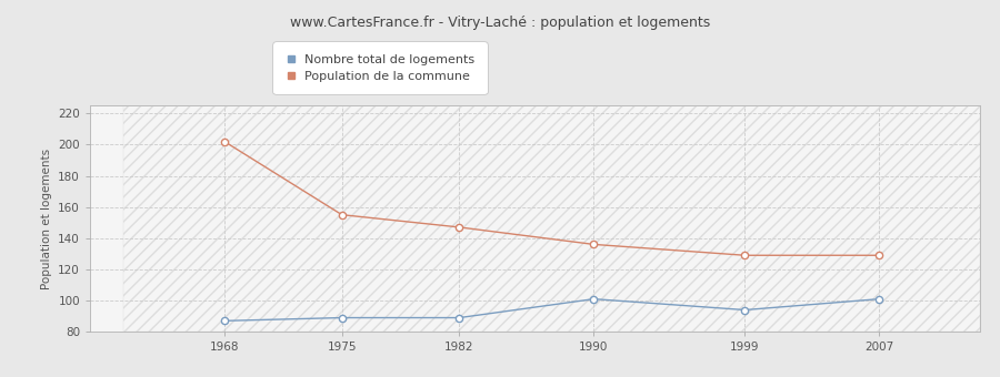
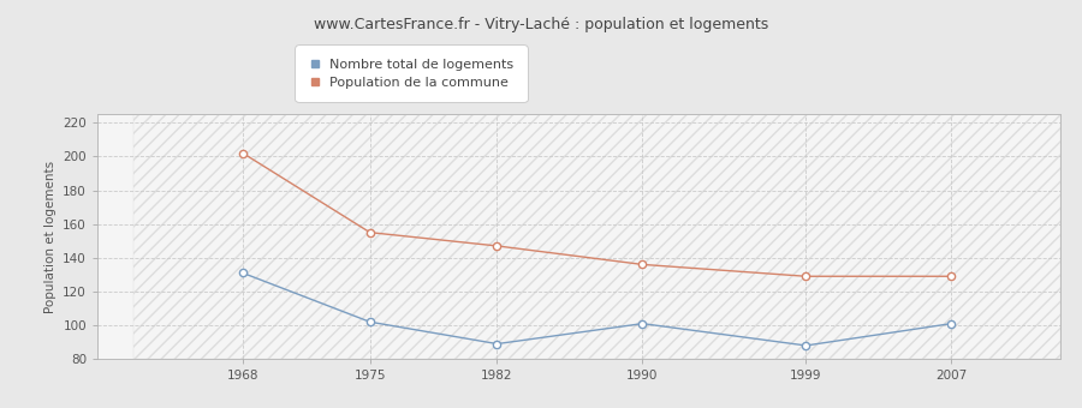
Nombre total de logements/1968: 87 -> 131
Nombre total de logements/1975: 89 -> 102
Nombre total de logements/1999: 94 -> 88
